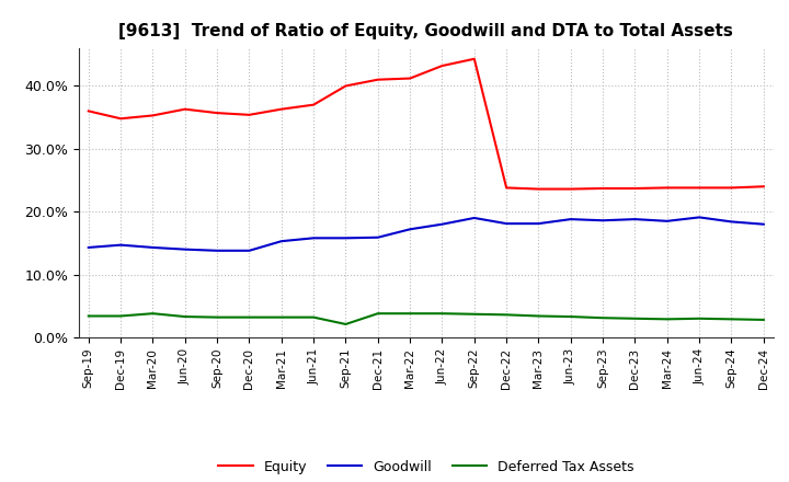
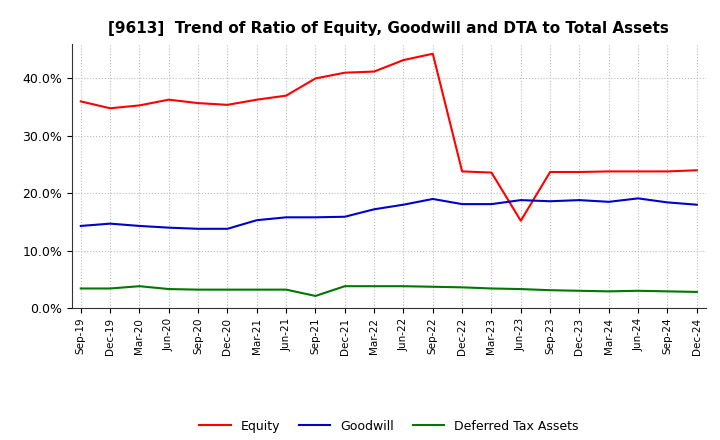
Equity/Jun-23: 23.6% -> 15.2%
